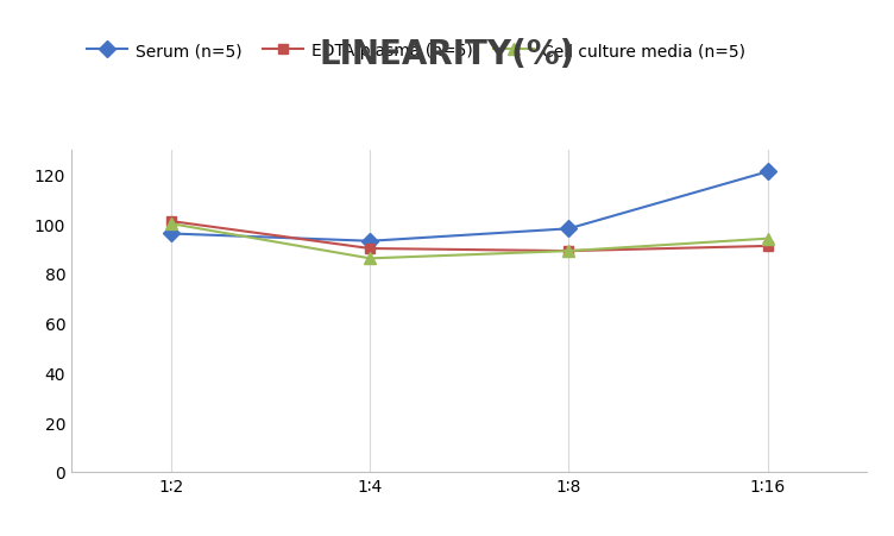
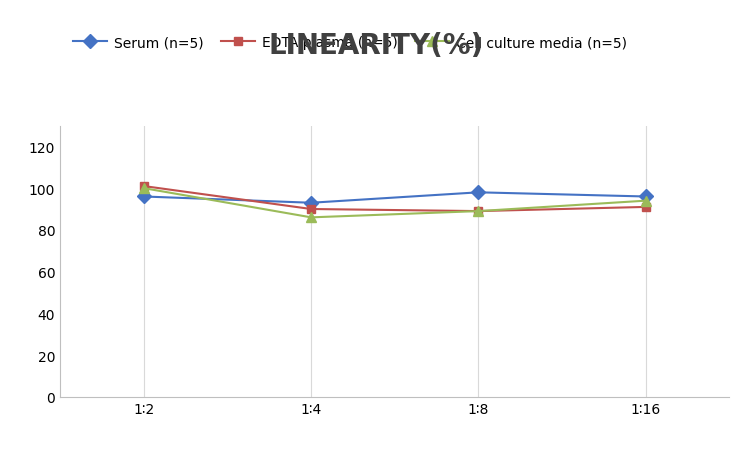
Serum (n=5)/1∶16: 121 -> 96
